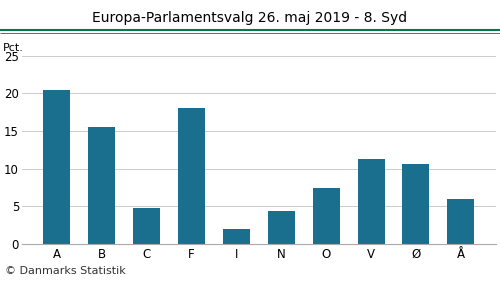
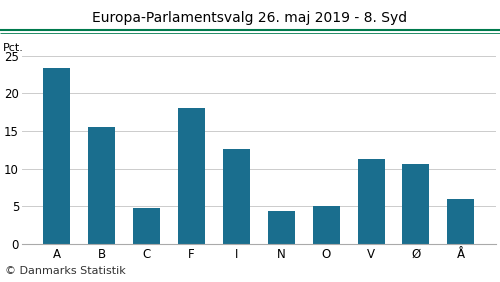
A: 20.4 -> 23.4
I: 2.0 -> 12.6
O: 7.4 -> 5.0
